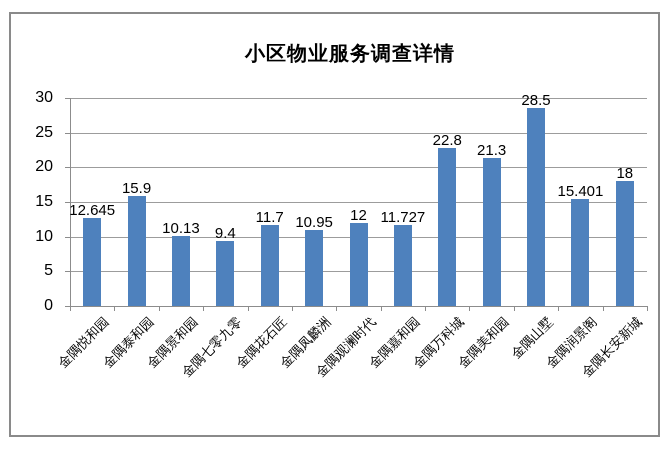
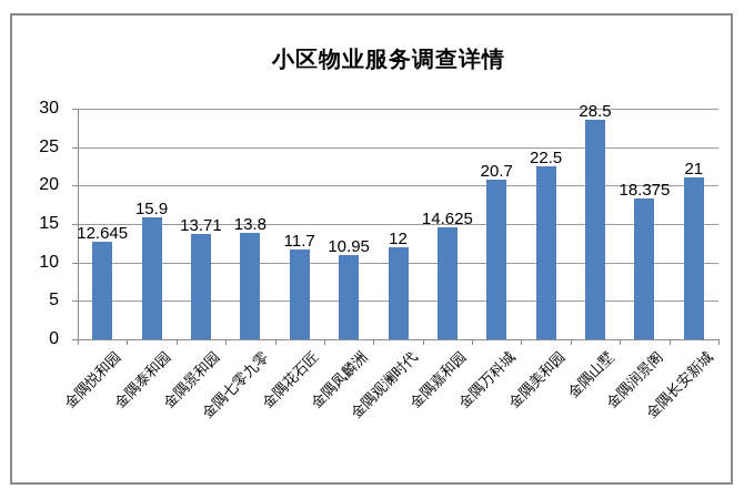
金隅景和园: 10.13 -> 13.71
金隅七零九零: 9.4 -> 13.8
金隅嘉和园: 11.727 -> 14.625
金隅万科城: 22.8 -> 20.7
金隅美和园: 21.3 -> 22.5
金隅润景阁: 15.401 -> 18.375
金隅长安新城: 18 -> 21
